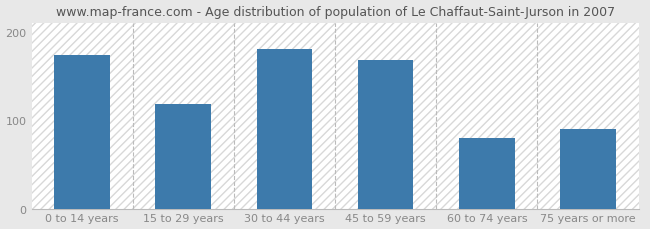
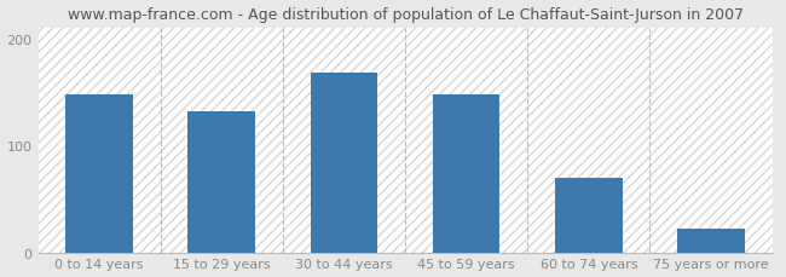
0 to 14 years: 174 -> 148
15 to 29 years: 118 -> 132
30 to 44 years: 180 -> 168
45 to 59 years: 168 -> 148
60 to 74 years: 80 -> 70
75 years or more: 90 -> 22
